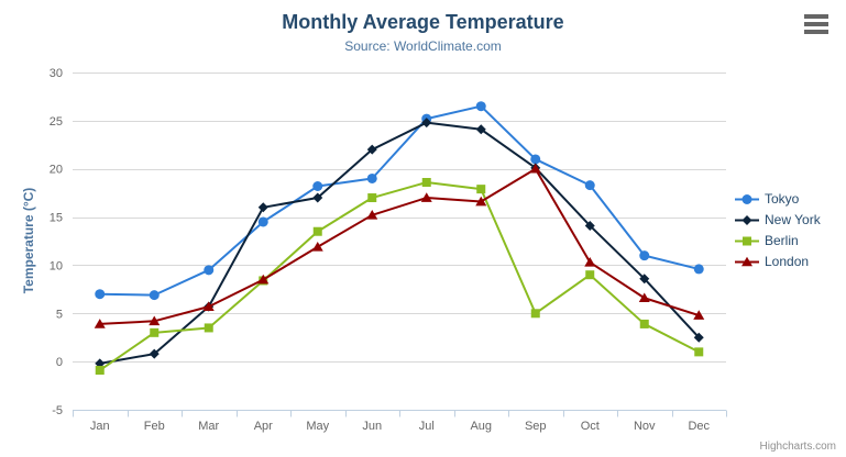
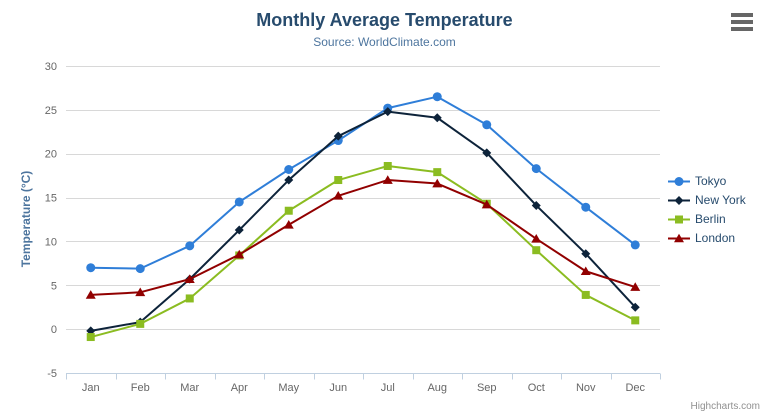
Berlin/Feb: 3 -> 1
New York/Apr: 16 -> 11
Tokyo/Jun: 19 -> 22
Tokyo/Sep: 21 -> 23
Berlin/Sep: 5 -> 14
London/Sep: 20 -> 14
Tokyo/Nov: 11 -> 14
